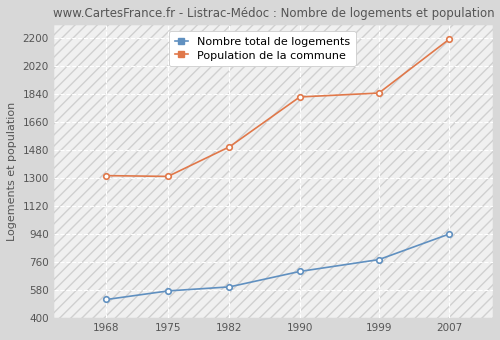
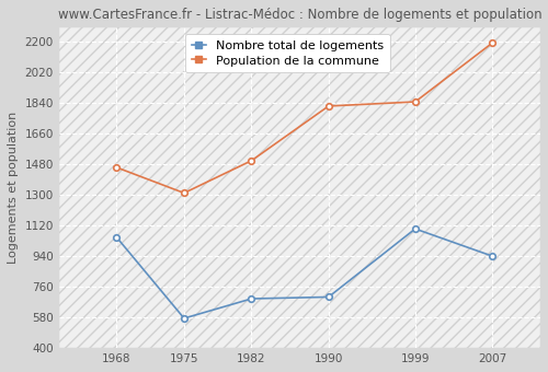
Nombre total de logements/1968: 520 -> 1050
Population de la commune/1968: 1320 -> 1460
Nombre total de logements/1982: 600 -> 690
Nombre total de logements/1999: 780 -> 1100
